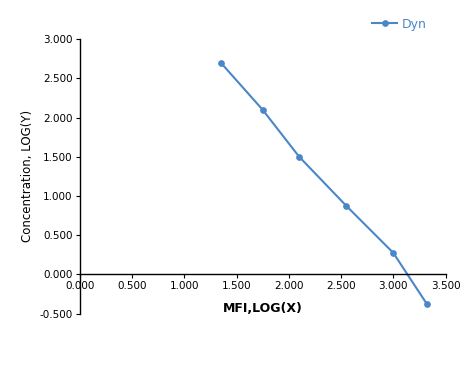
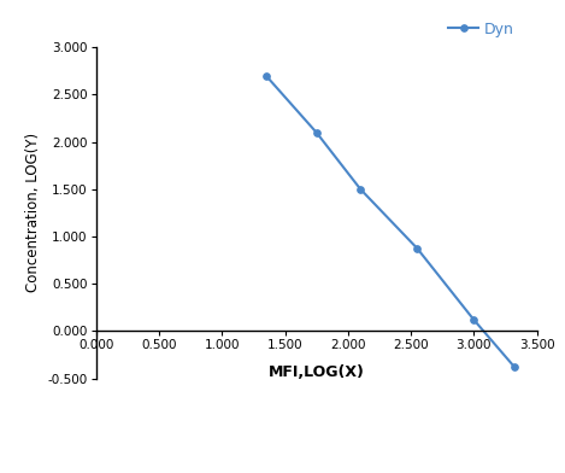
3.000: 0.28 -> 0.12
